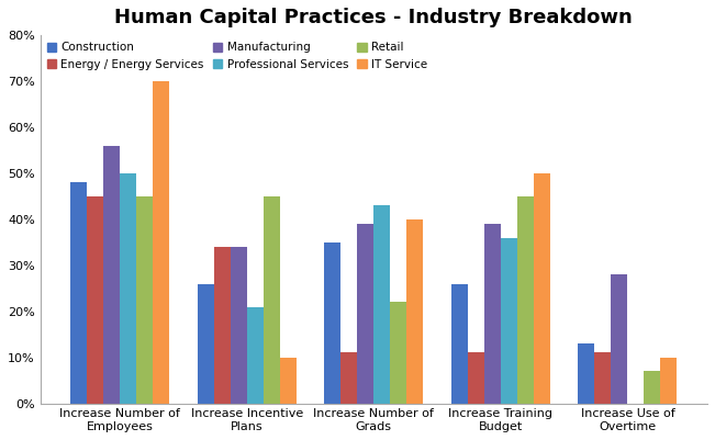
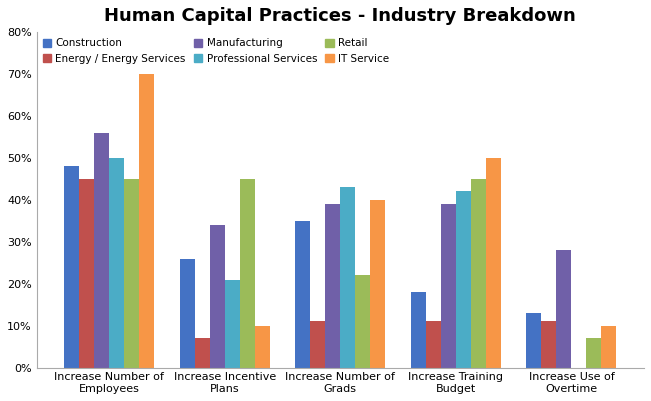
Energy / Energy Services/Increase Incentive Plans: 34% -> 7%
Construction/Increase Training Budget: 26% -> 18%
Professional Services/Increase Training Budget: 36% -> 42%
